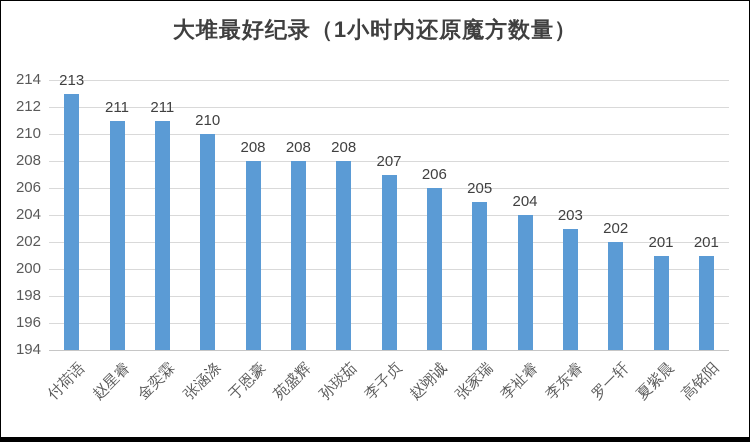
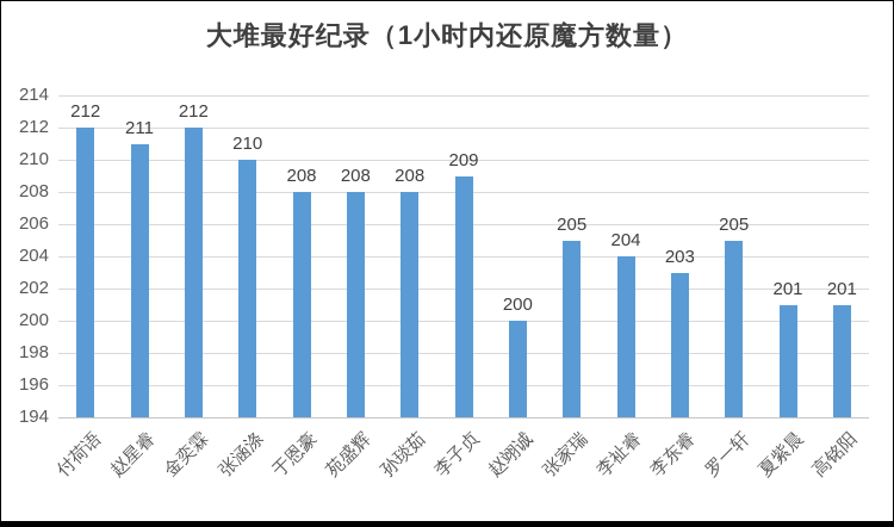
付荷语: 213 -> 212
金奕霖: 211 -> 212
李子贞: 207 -> 209
赵翊诚: 206 -> 200
罗一轩: 202 -> 205
